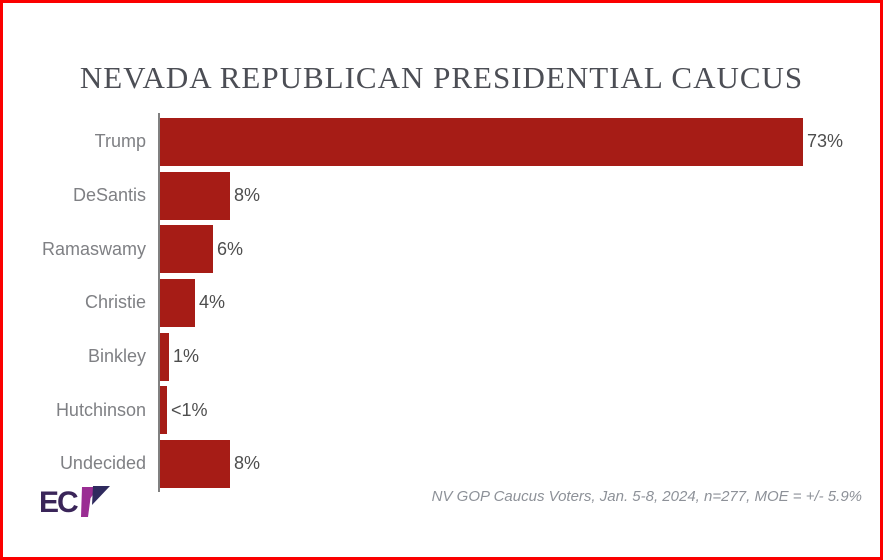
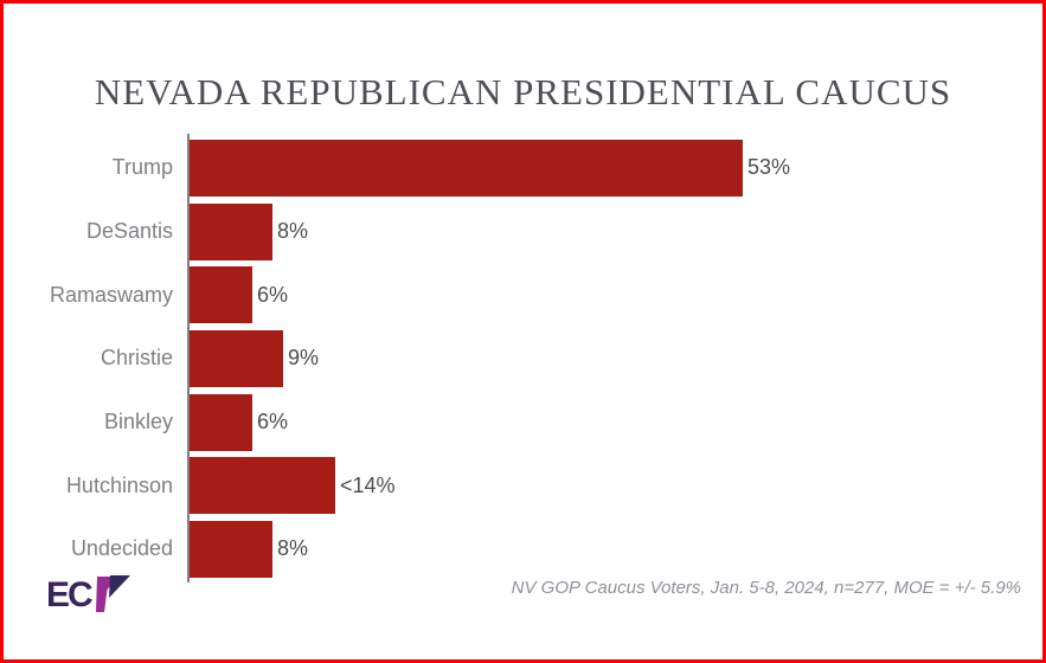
Trump: 73% -> 53%
Christie: 4% -> 9%
Binkley: 1% -> 6%
Hutchinson: 1 -> 14
